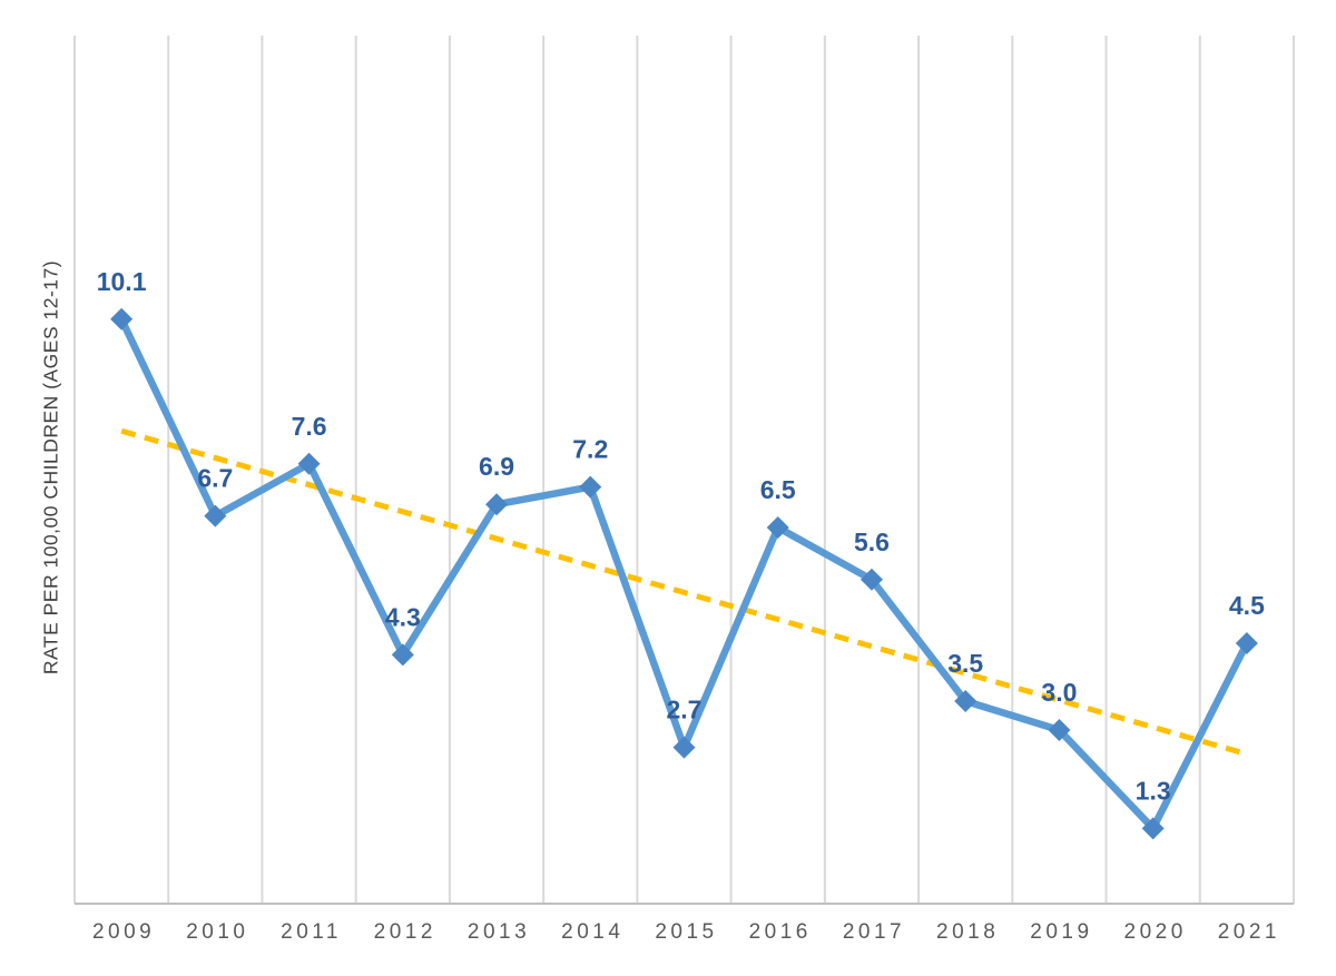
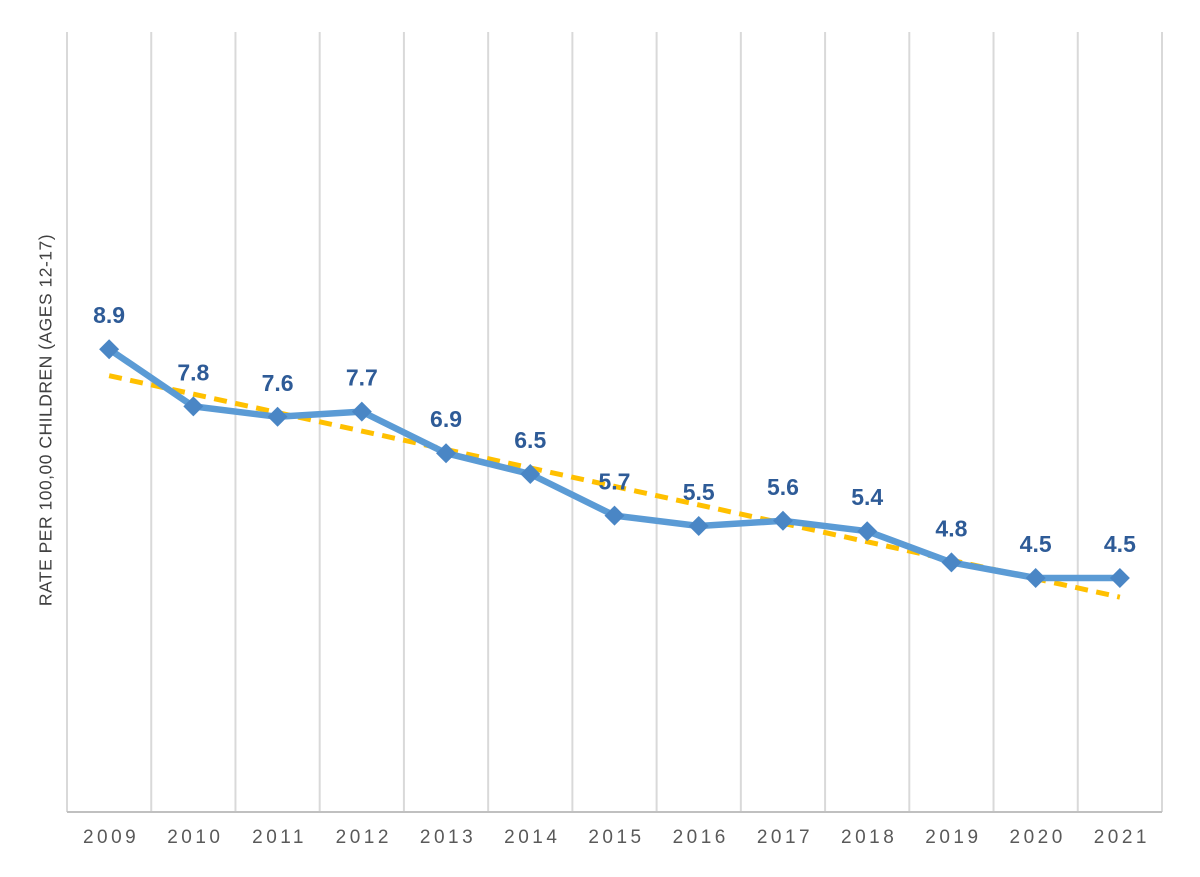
2009: 10.1 -> 8.9
2010: 6.7 -> 7.8
2012: 4.3 -> 7.7
2014: 7.2 -> 6.5
2015: 2.7 -> 5.7
2016: 6.5 -> 5.5
2018: 3.5 -> 5.4
2019: 3.0 -> 4.8
2020: 1.3 -> 4.5
